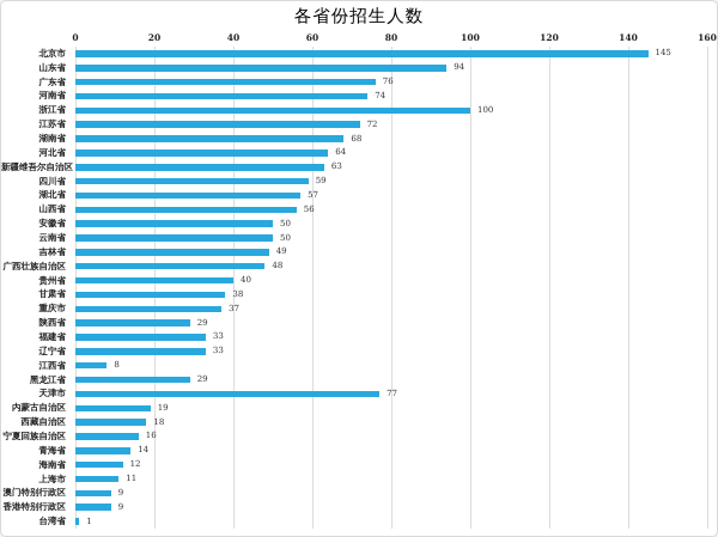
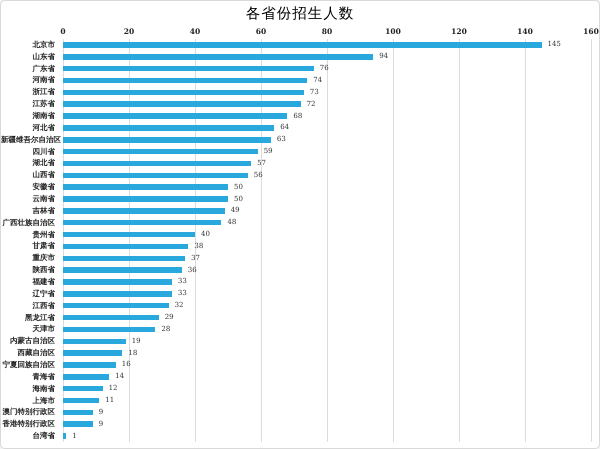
浙江省: 100 -> 73
陕西省: 29 -> 36
江西省: 8 -> 32
天津市: 77 -> 28
